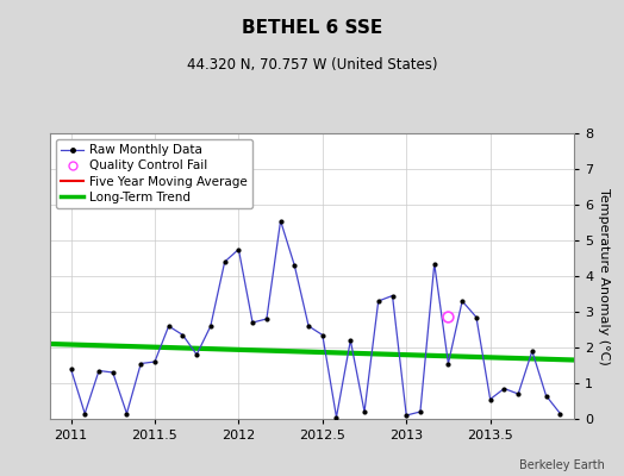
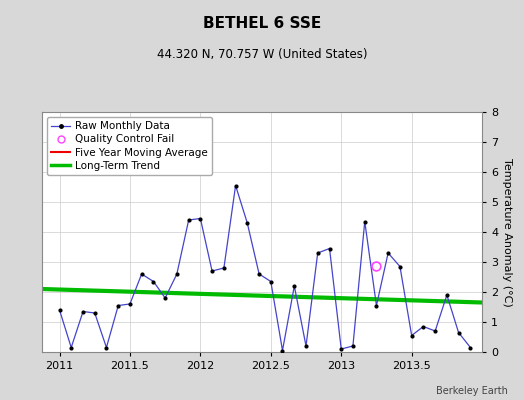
Raw Monthly Data/2012: 4.75 -> 4.45
